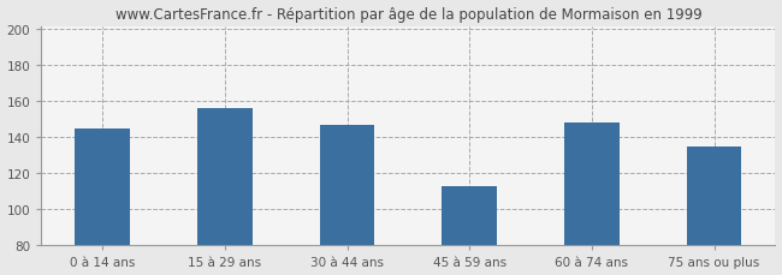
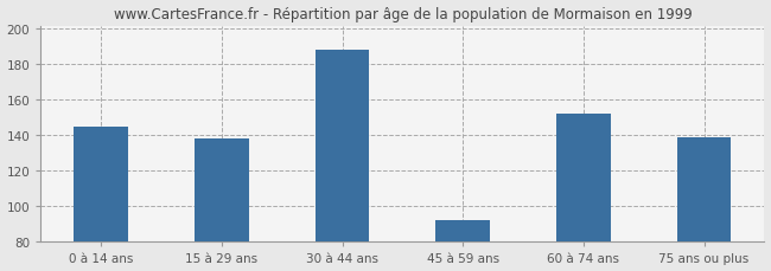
15 à 29 ans: 156 -> 138
30 à 44 ans: 147 -> 188
45 à 59 ans: 113 -> 92
60 à 74 ans: 148 -> 152
75 ans ou plus: 135 -> 139
